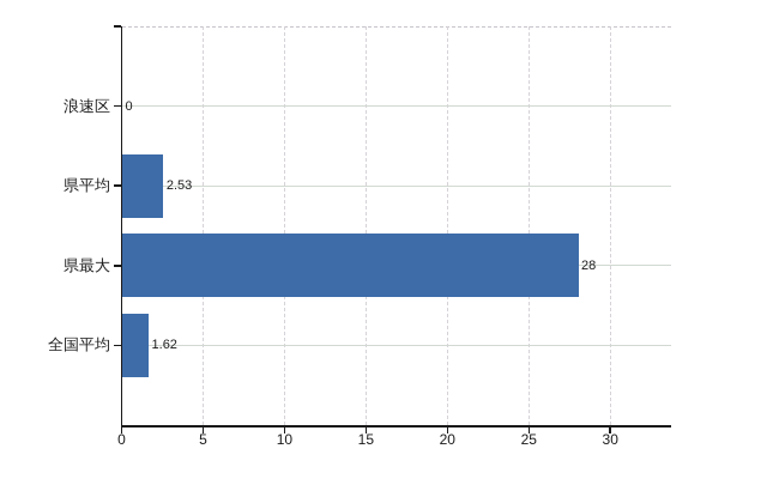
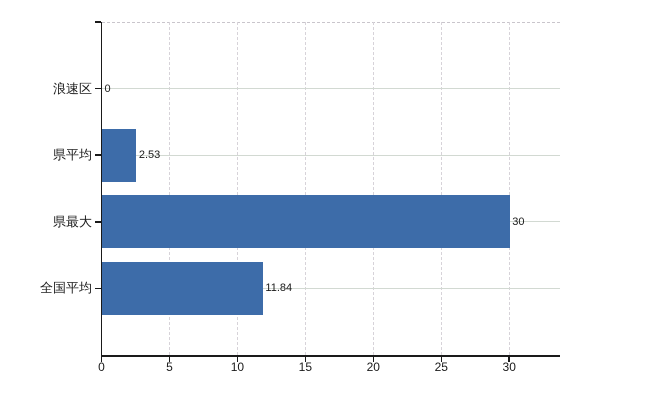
県最大: 28 -> 30
全国平均: 1.62 -> 11.84
